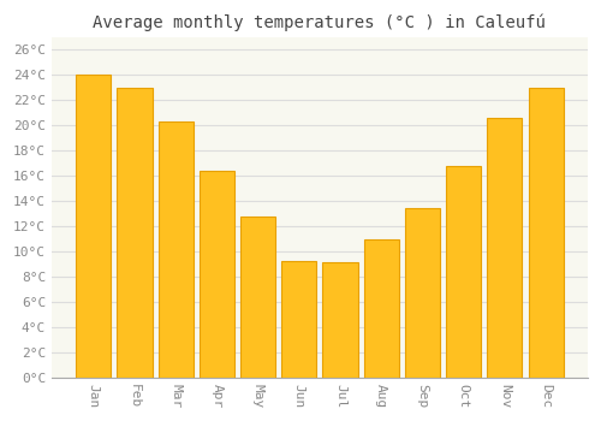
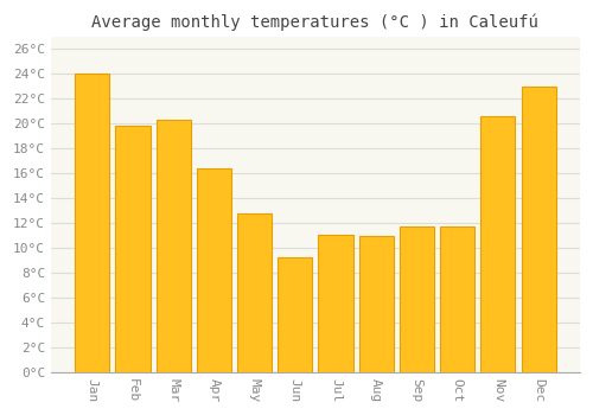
Feb: 23.0°C -> 19.8°C
Jul: 9.1°C -> 11.1°C
Sep: 13.4°C -> 11.7°C
Oct: 16.8°C -> 11.7°C
